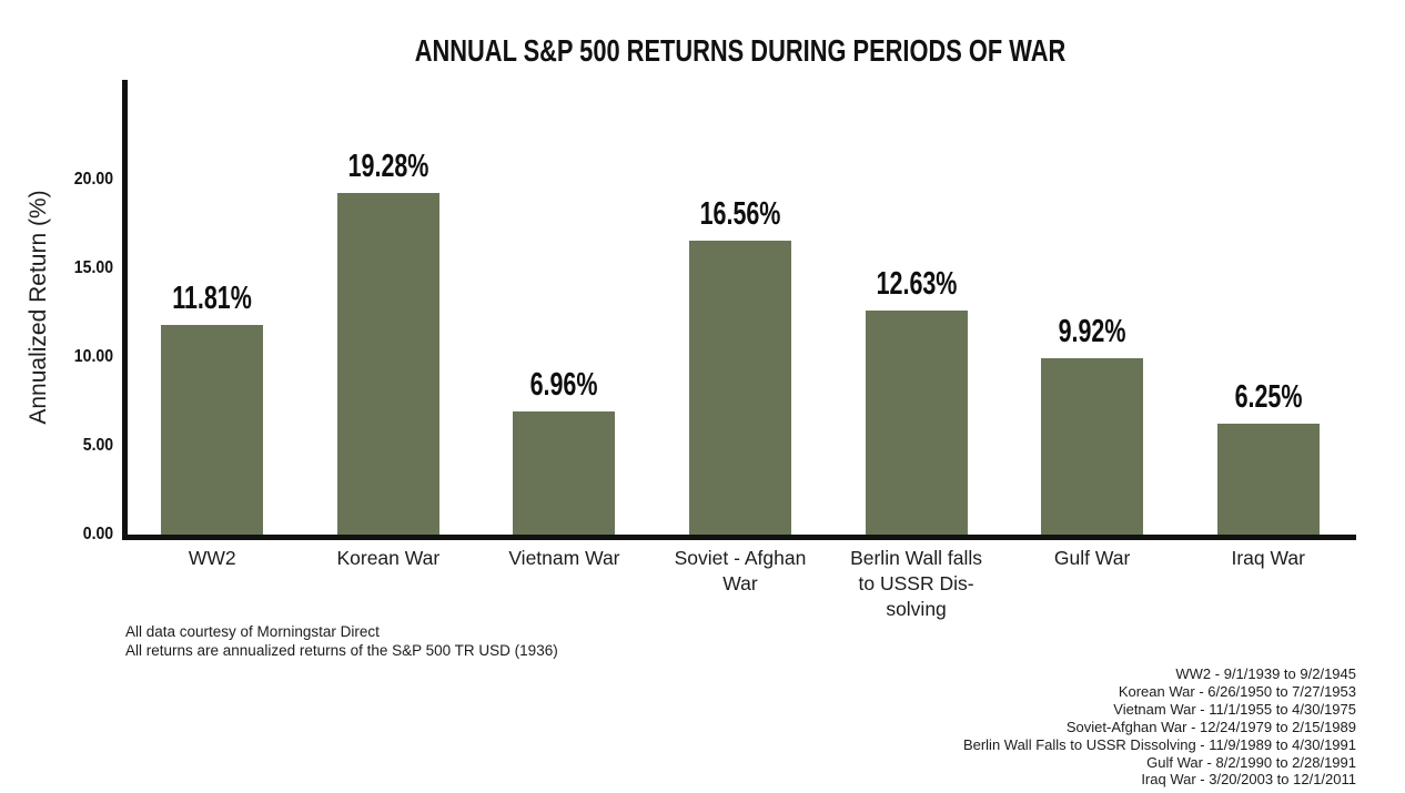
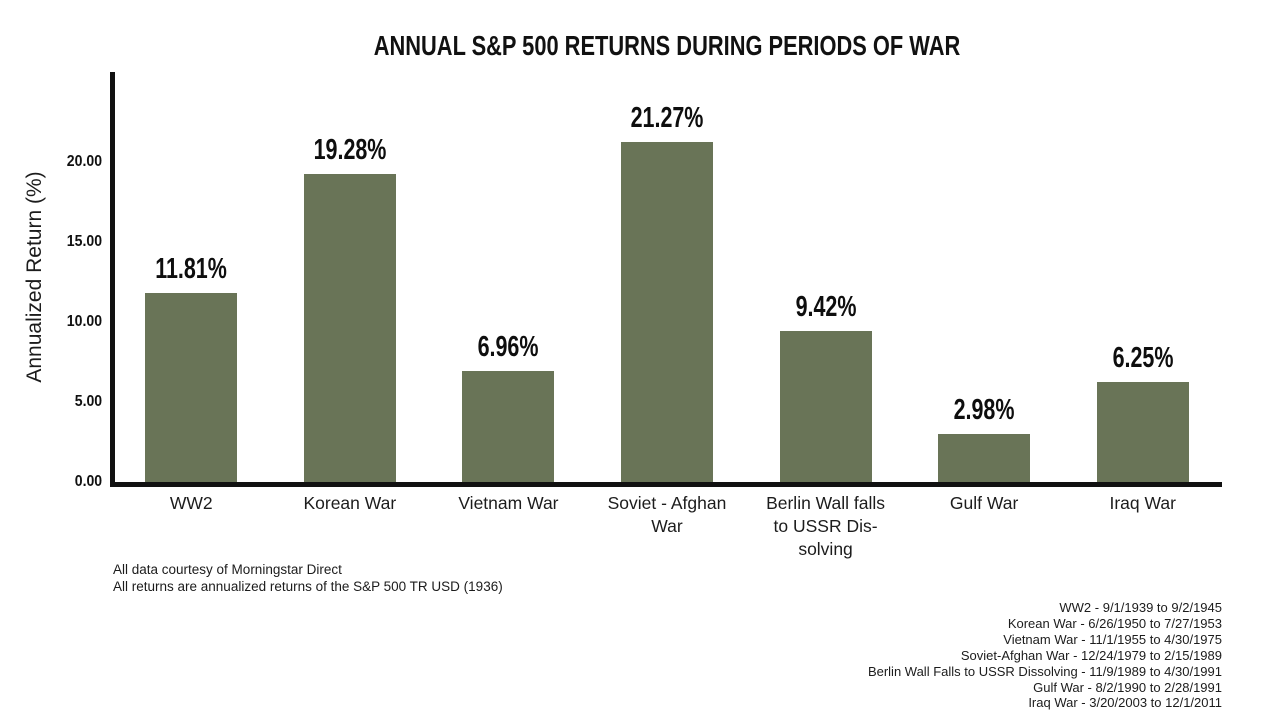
Soviet - Afghan War: 16.56% -> 21.27%
Berlin Wall falls to USSR Dis- solving: 12.63% -> 9.42%
Gulf War: 9.92% -> 2.98%
